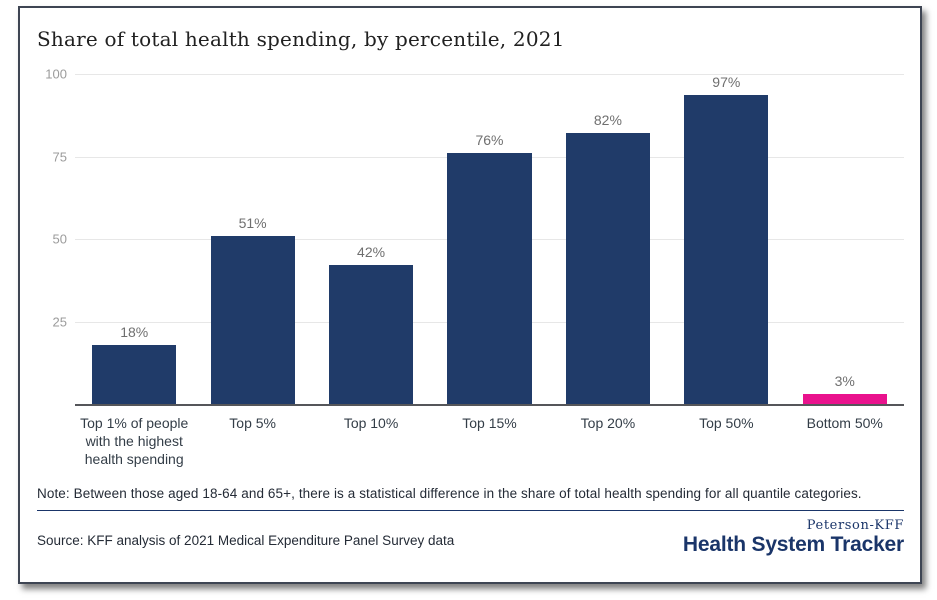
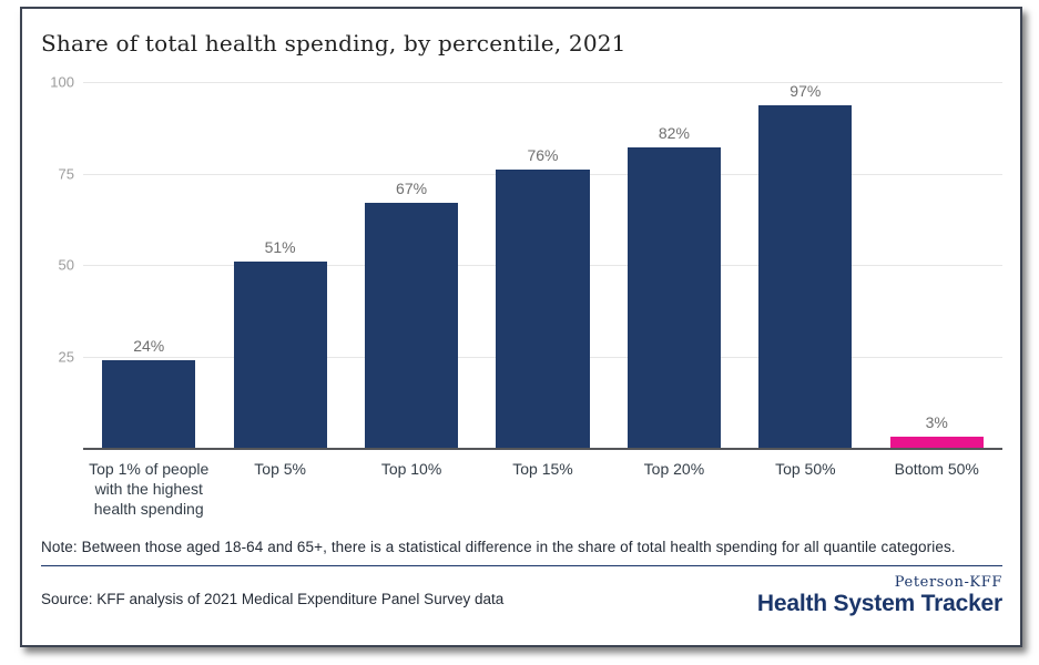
Top 1% of people with the highest health spending: 18% -> 24%
Top 10%: 42% -> 67%
